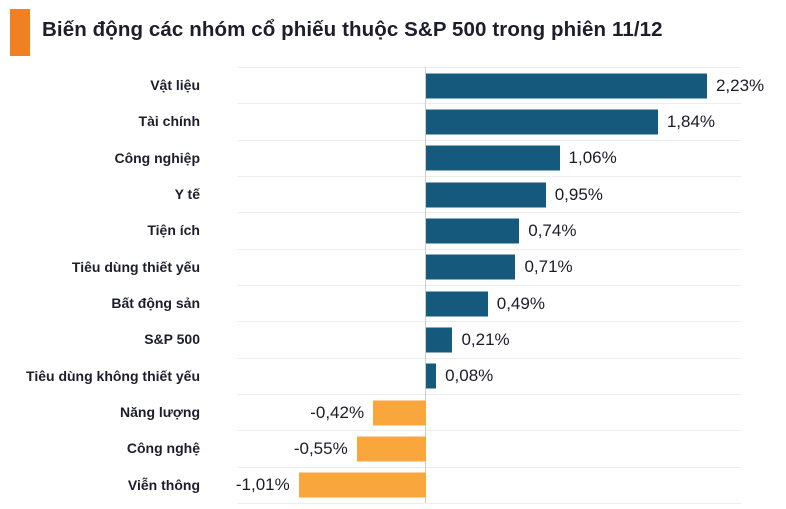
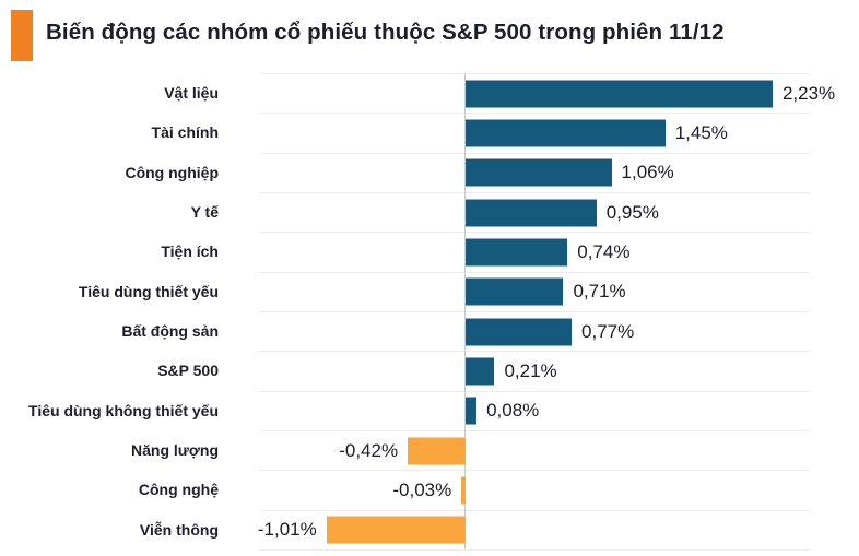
Tài chính: 1,84% -> 1,45%
Bất động sản: 0,49% -> 0,77%
Công nghệ: -0,55% -> -0,03%
